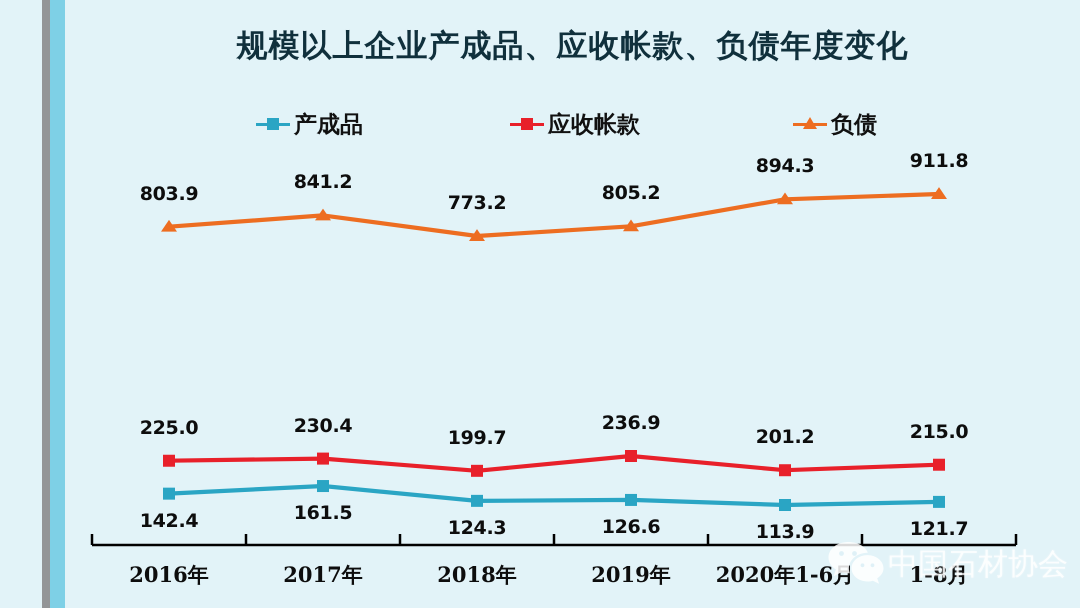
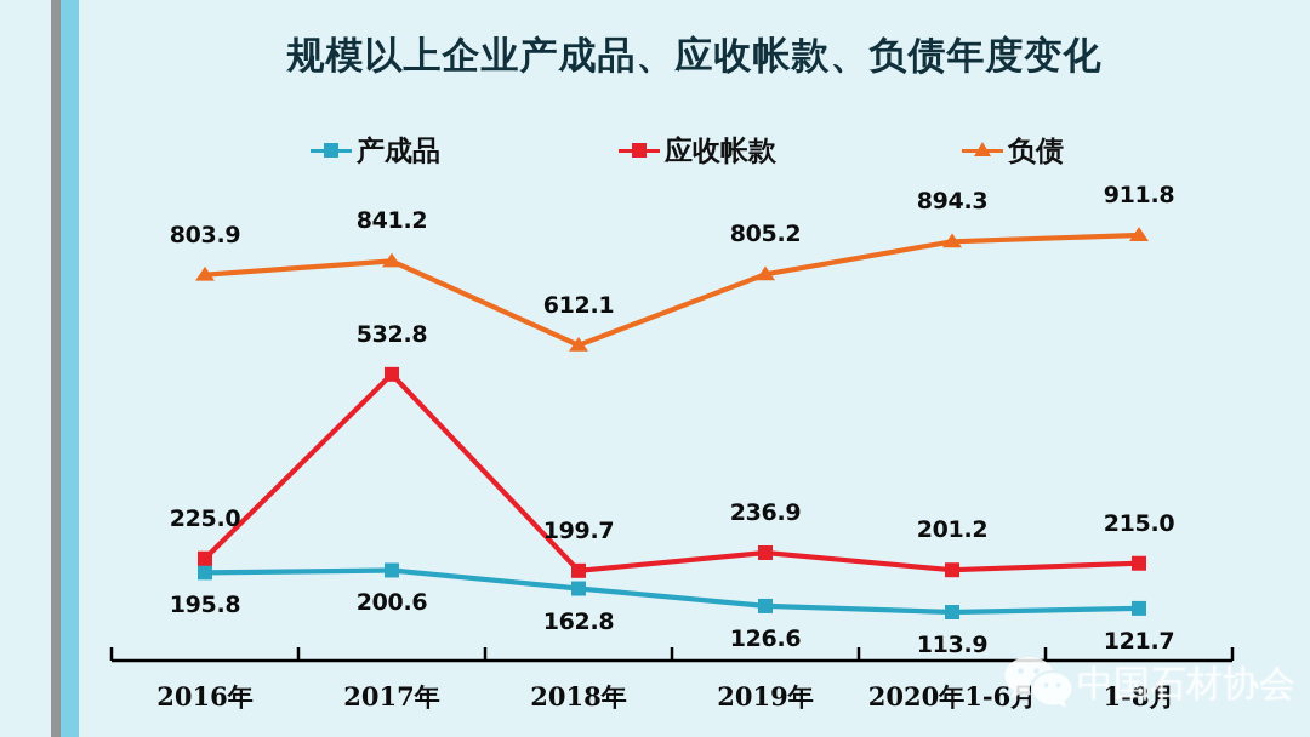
产成品/2016年: 142.4 -> 195.8
产成品/2017年: 161.5 -> 200.6
应收帐款/2017年: 230.4 -> 532.8
产成品/2018年: 124.3 -> 162.8
负债/2018年: 773.2 -> 612.1
